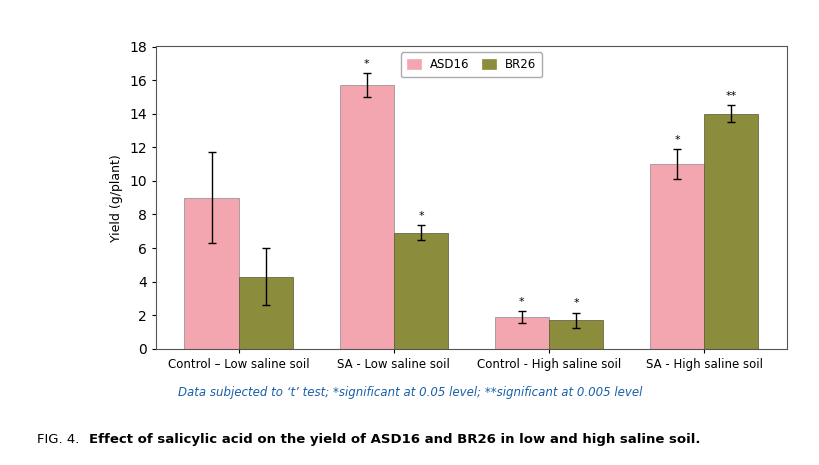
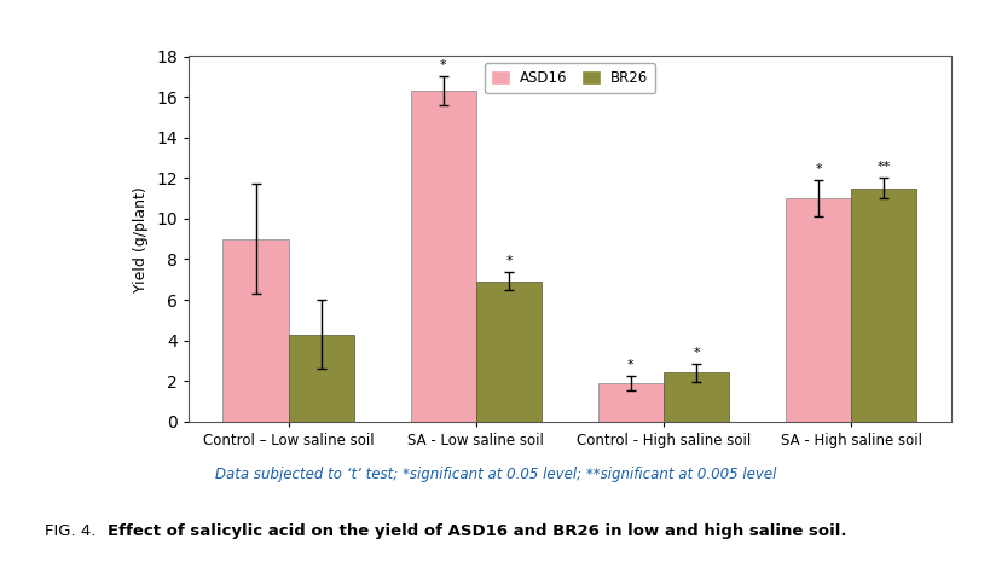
ASD16/SA - Low saline soil: 15.7 -> 16.3
BR26/Control - High saline soil: 1.7 -> 2.4
BR26/SA - High saline soil: 14.0 -> 11.5
